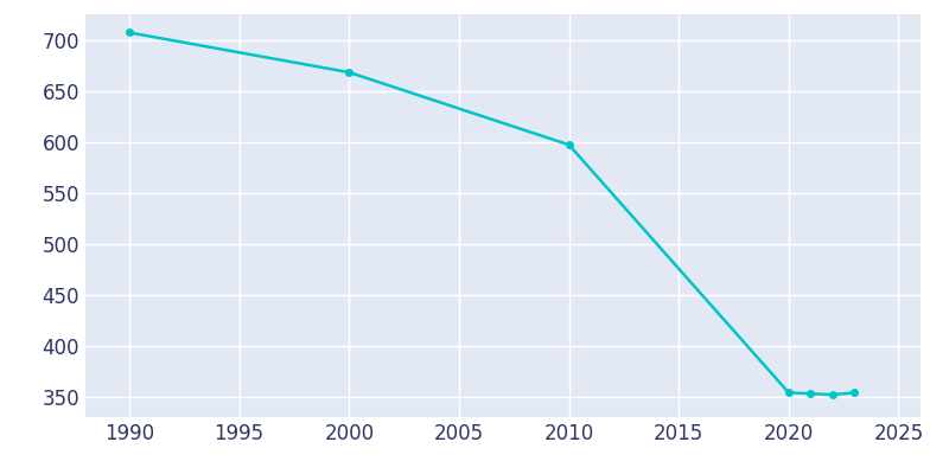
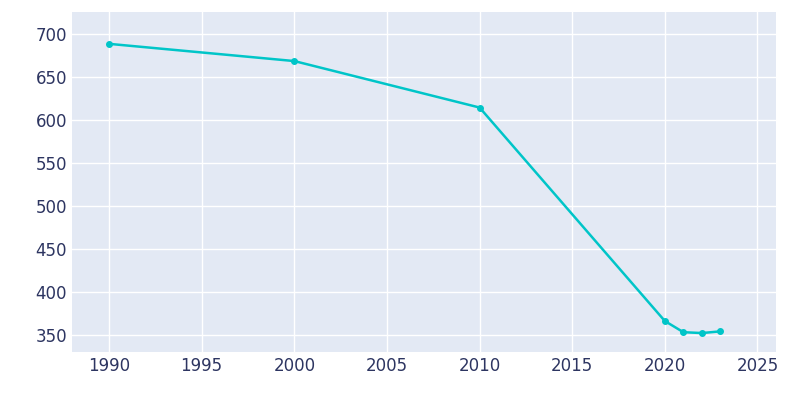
1990: 707 -> 688
2010: 597 -> 614
2020: 354 -> 366
